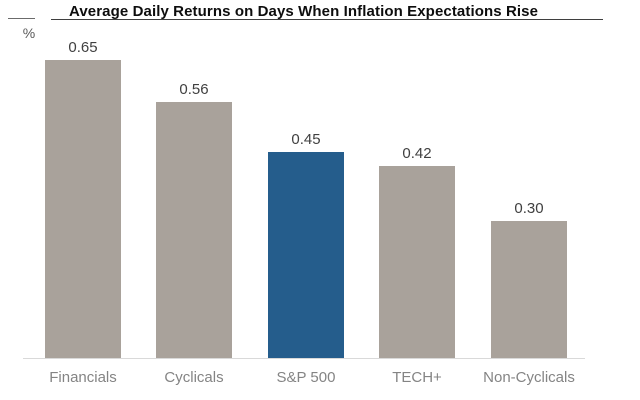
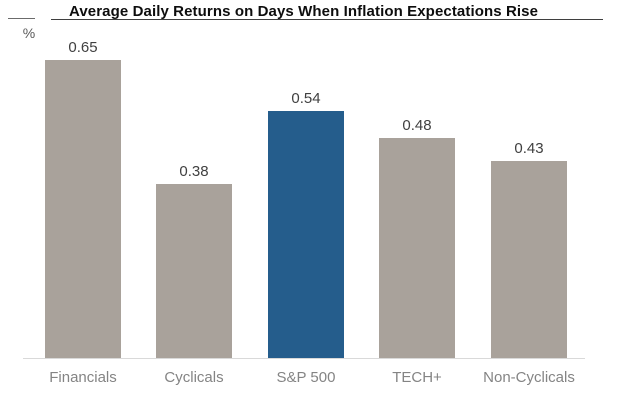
Cyclicals: 0.56 -> 0.38
S&P 500: 0.45 -> 0.54
TECH+: 0.42 -> 0.48
Non-Cyclicals: 0.30 -> 0.43
